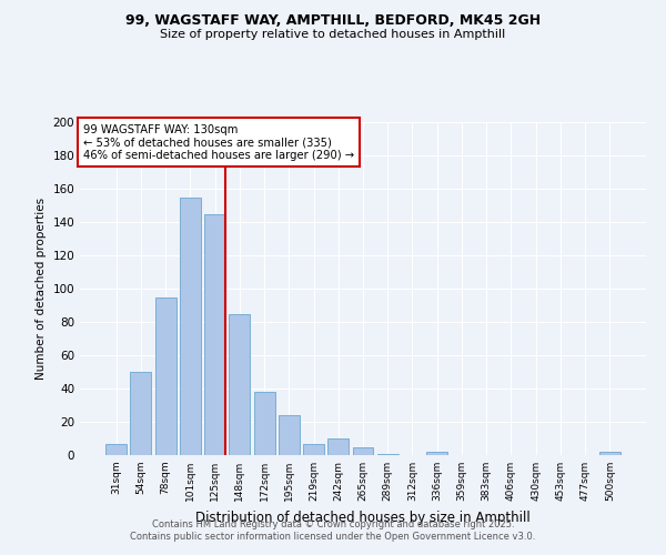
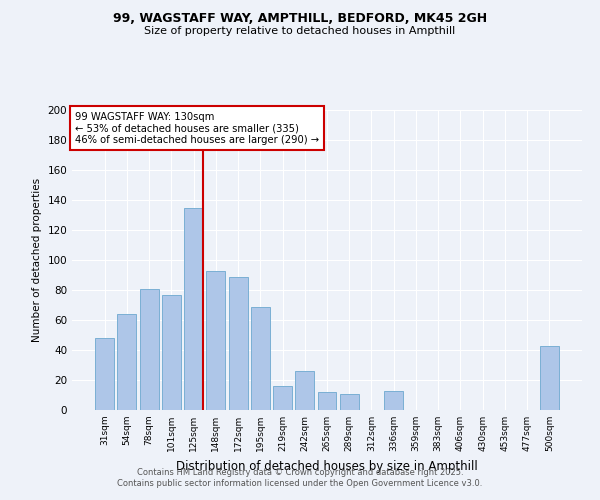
31sqm: 7 -> 48
54sqm: 50 -> 64
78sqm: 95 -> 81
101sqm: 155 -> 77
125sqm: 145 -> 135
148sqm: 85 -> 93
172sqm: 38 -> 89
195sqm: 24 -> 69
219sqm: 7 -> 16
242sqm: 10 -> 26
265sqm: 5 -> 12
289sqm: 1 -> 11
336sqm: 2 -> 13
500sqm: 2 -> 43
